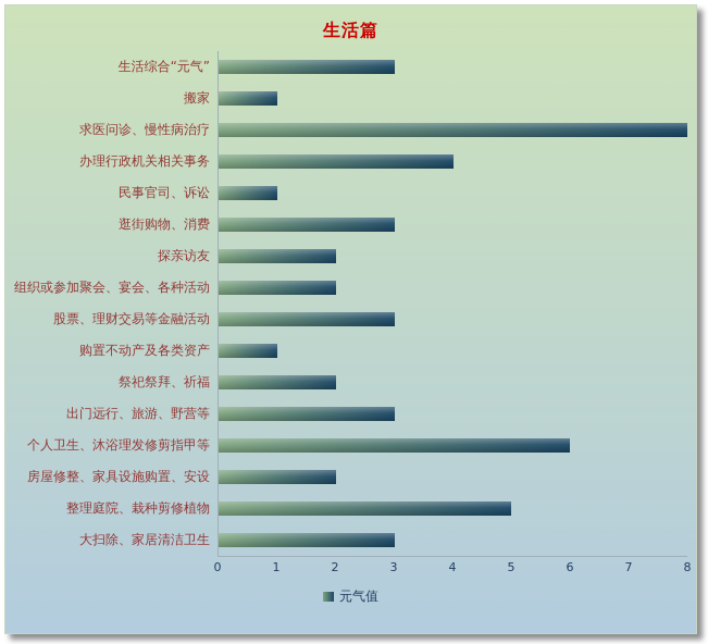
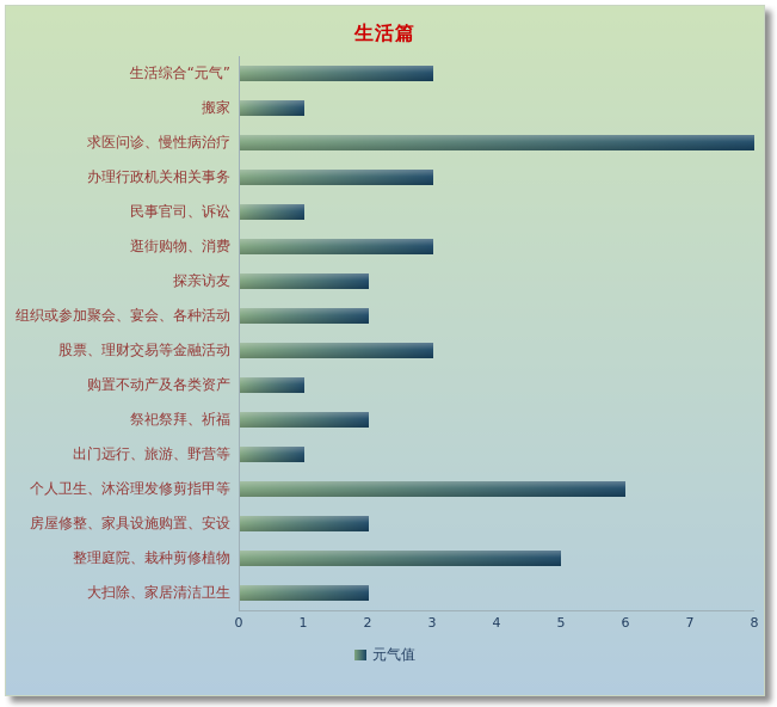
办理行政机关相关事务: 4 -> 3
出门远行、旅游、野营等: 3 -> 1
大扫除、家居清洁卫生: 3 -> 2
